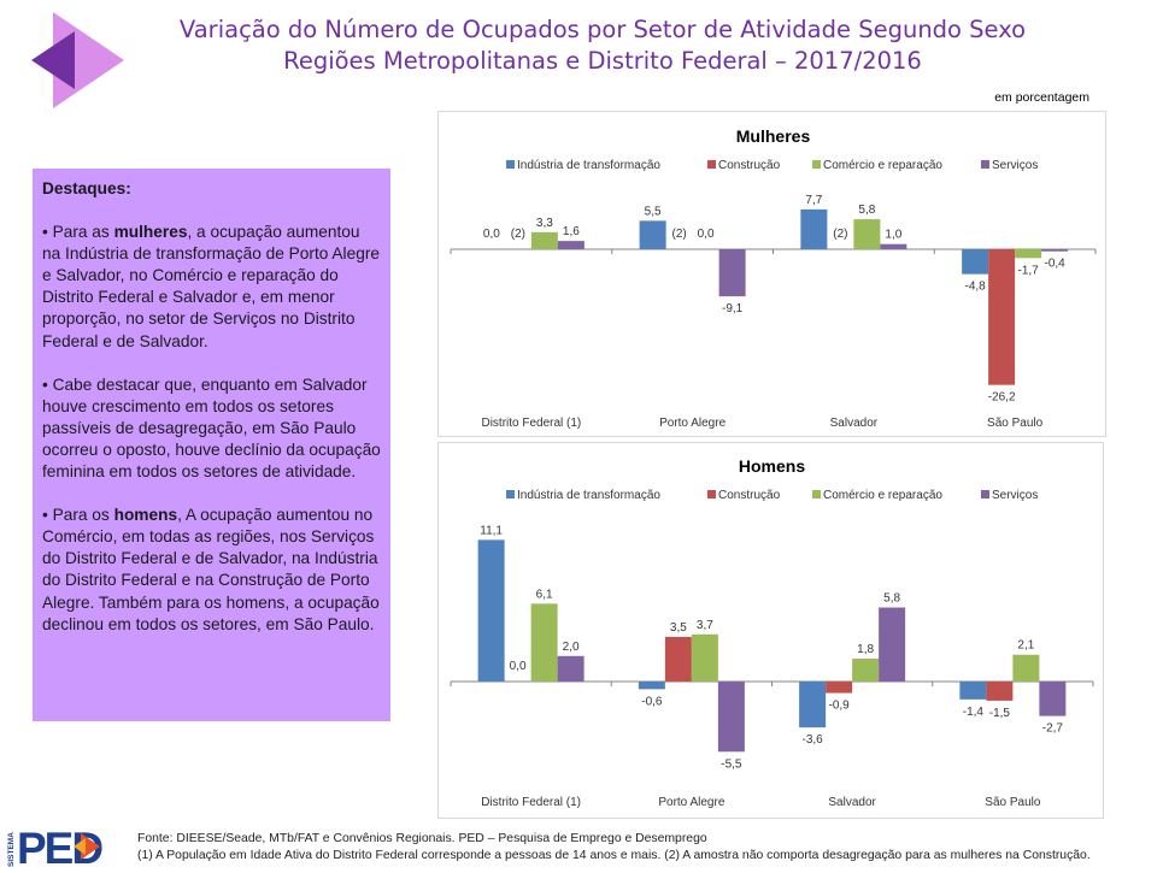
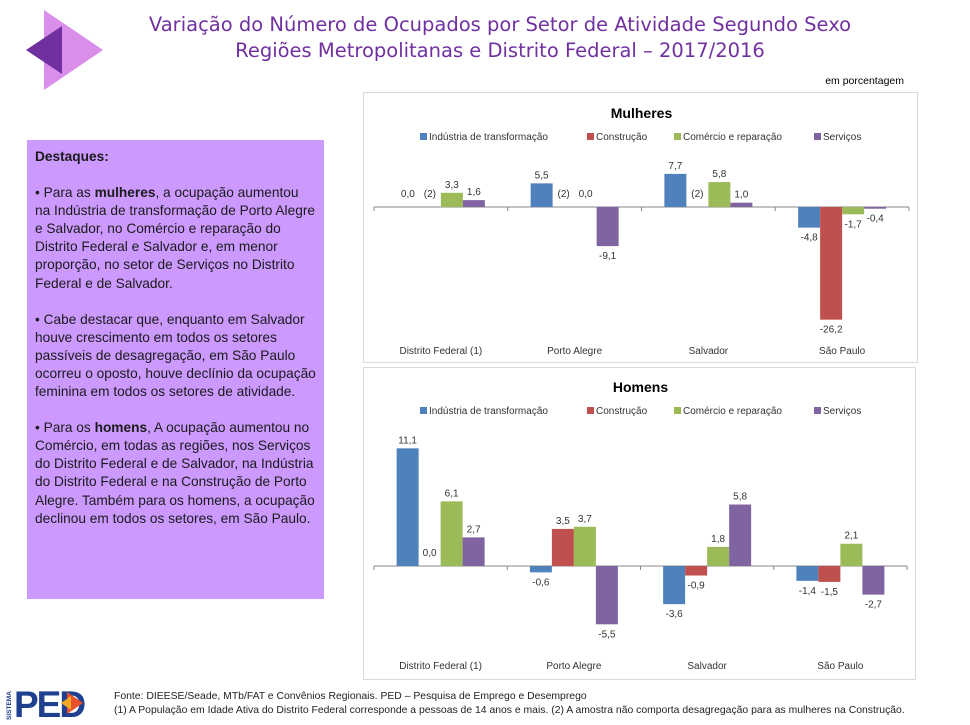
Homens/Serviços/Distrito Federal (1): 2,0 -> 2,7
